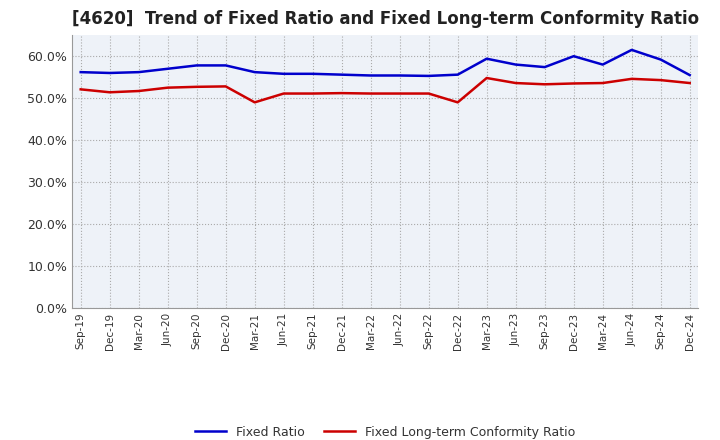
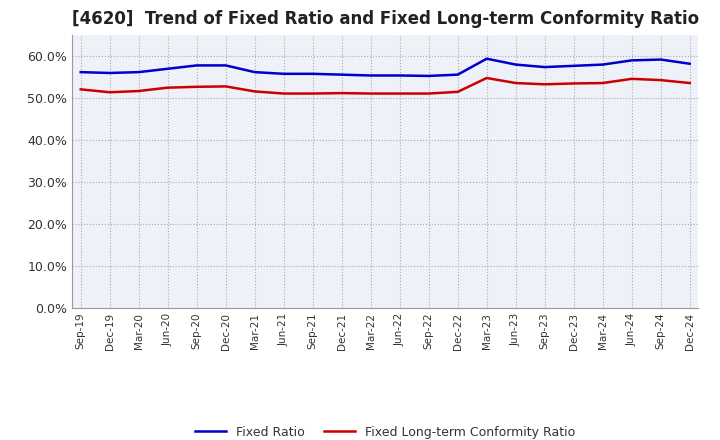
Fixed Long-term Conformity Ratio/Mar-21: 49.0% -> 51.6%
Fixed Long-term Conformity Ratio/Dec-22: 49.0% -> 51.5%
Fixed Ratio/Dec-23: 60.0% -> 57.7%
Fixed Ratio/Jun-24: 61.5% -> 59.0%
Fixed Ratio/Dec-24: 55.5% -> 58.2%
